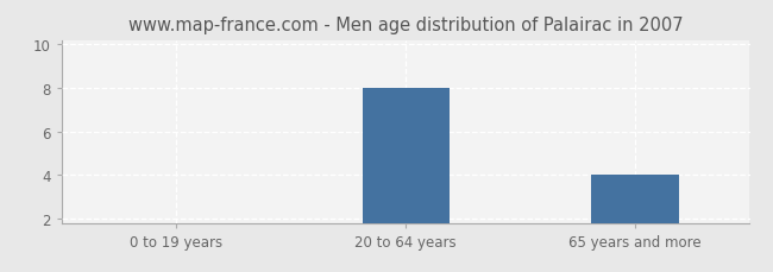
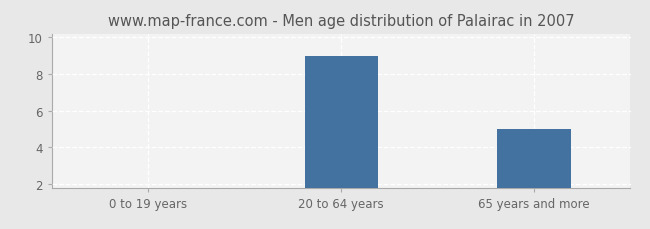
20 to 64 years: 8.0 -> 9.0
65 years and more: 4.0 -> 5.0
